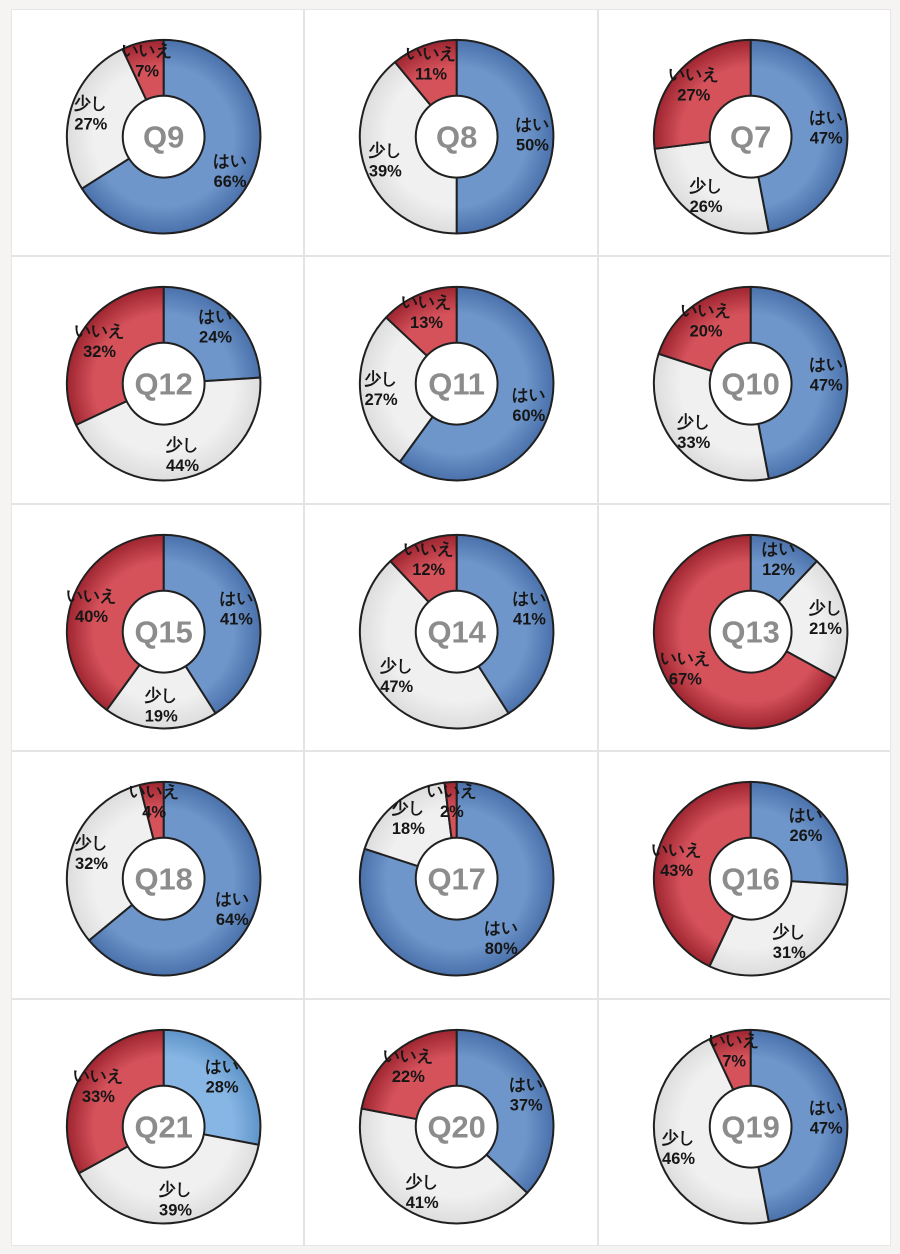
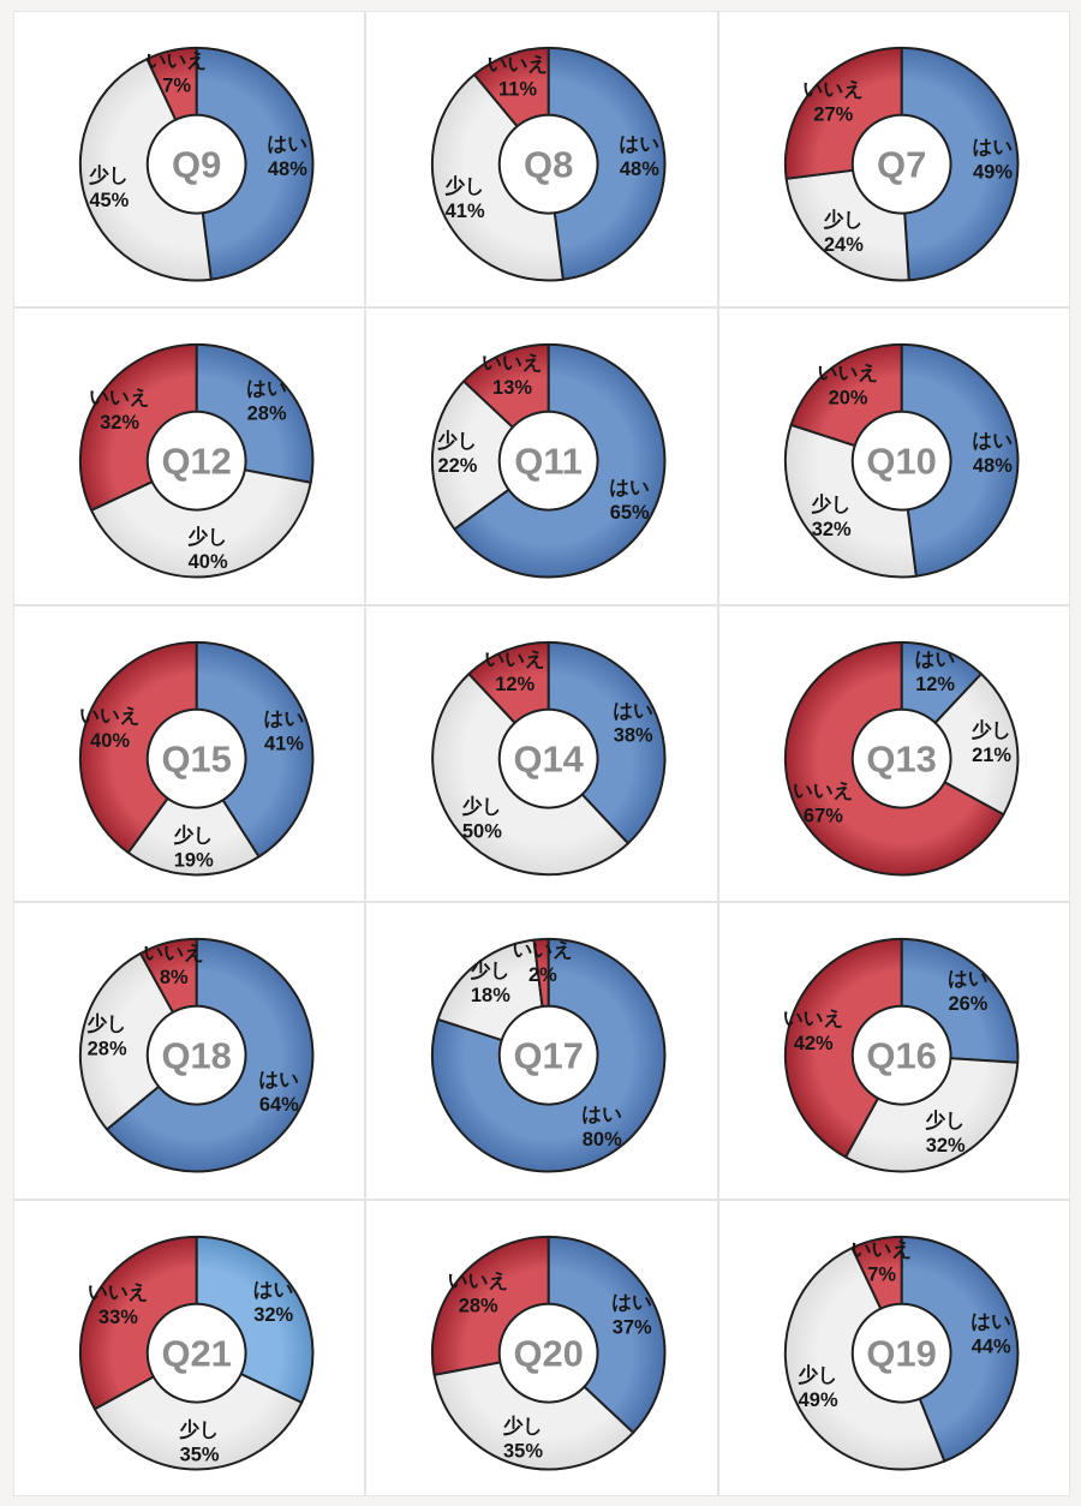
Q9/はい: 66% -> 48%
Q9/少し: 27% -> 45%
Q8/はい: 50% -> 48%
Q8/少し: 39% -> 41%
Q7/はい: 47% -> 49%
Q7/少し: 26% -> 24%
Q12/はい: 24% -> 28%
Q12/少し: 44% -> 40%
Q11/はい: 60% -> 65%
Q11/少し: 27% -> 22%
Q10/はい: 47% -> 48%
Q10/少し: 33% -> 32%
Q14/はい: 41% -> 38%
Q14/少し: 47% -> 50%
Q18/少し: 32% -> 28%
Q18/いいえ: 4% -> 8%
Q16/少し: 31% -> 32%
Q16/いいえ: 43% -> 42%
Q21/はい: 28% -> 32%
Q21/少し: 39% -> 35%
Q20/少し: 41% -> 35%
Q20/いいえ: 22% -> 28%
Q19/はい: 47% -> 44%
Q19/少し: 46% -> 49%
